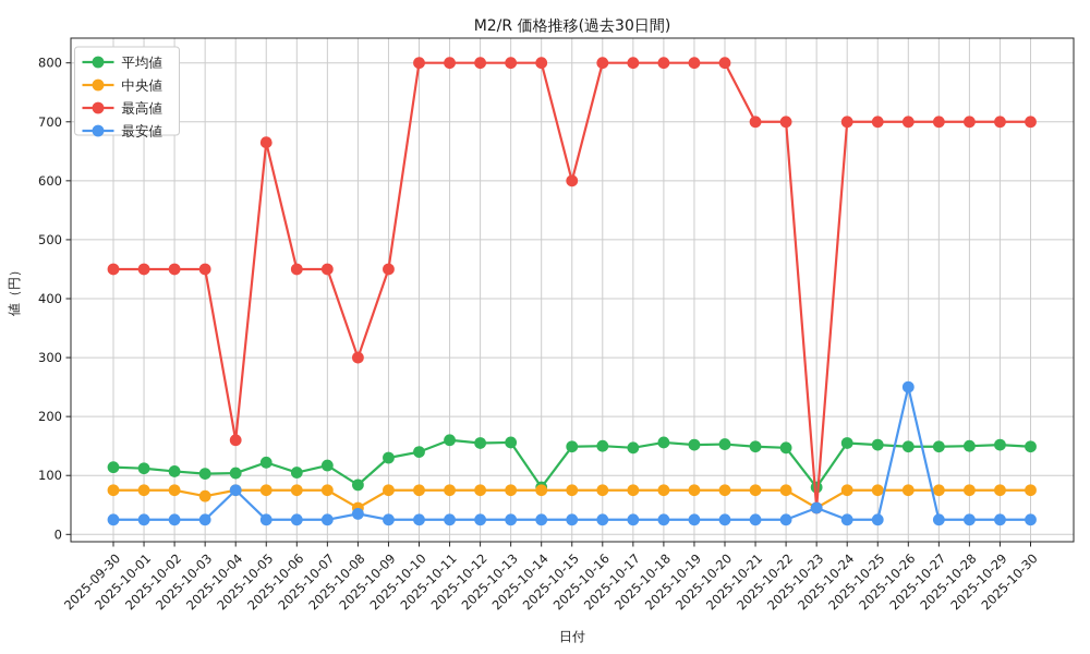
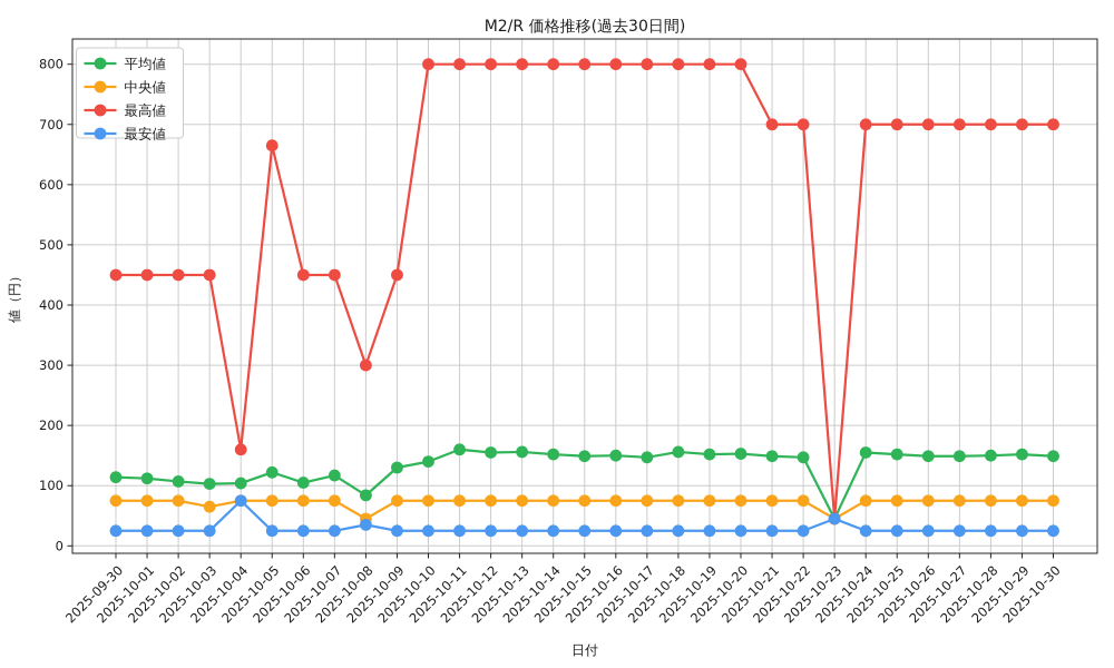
平均値/2025-10-14: 80 -> 150
最高値/2025-10-15: 600 -> 800
平均値/2025-10-23: 80 -> 40
最安値/2025-10-26: 250 -> 20
